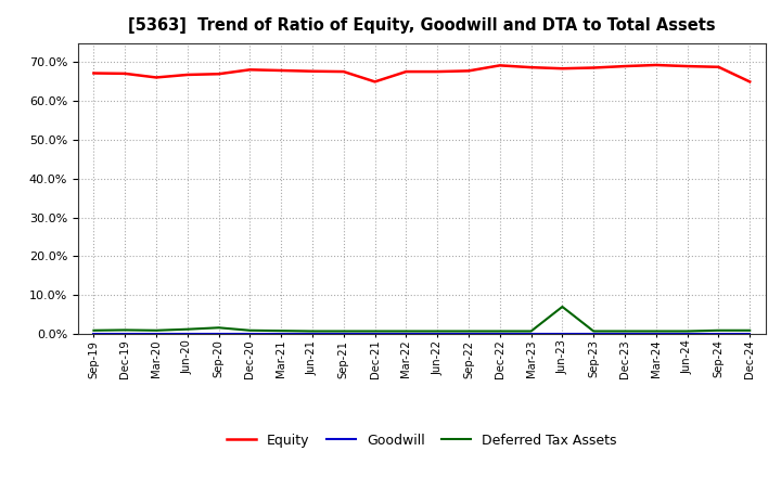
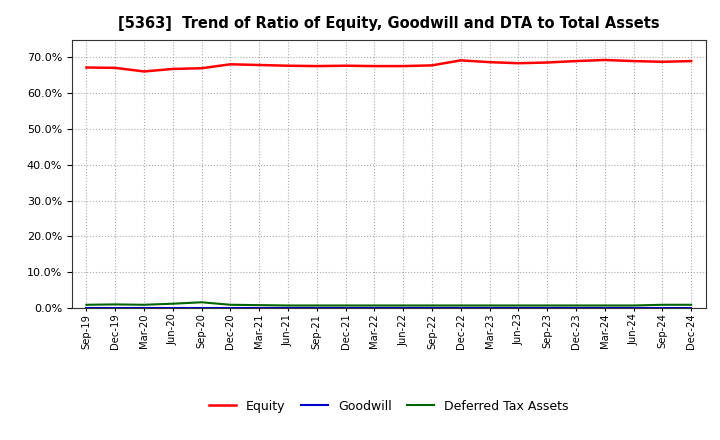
Equity/Dec-21: 65.0% -> 67.7%
Deferred Tax Assets/Jun-23: 7.0% -> 0.7%
Equity/Dec-24: 65.0% -> 69.0%
